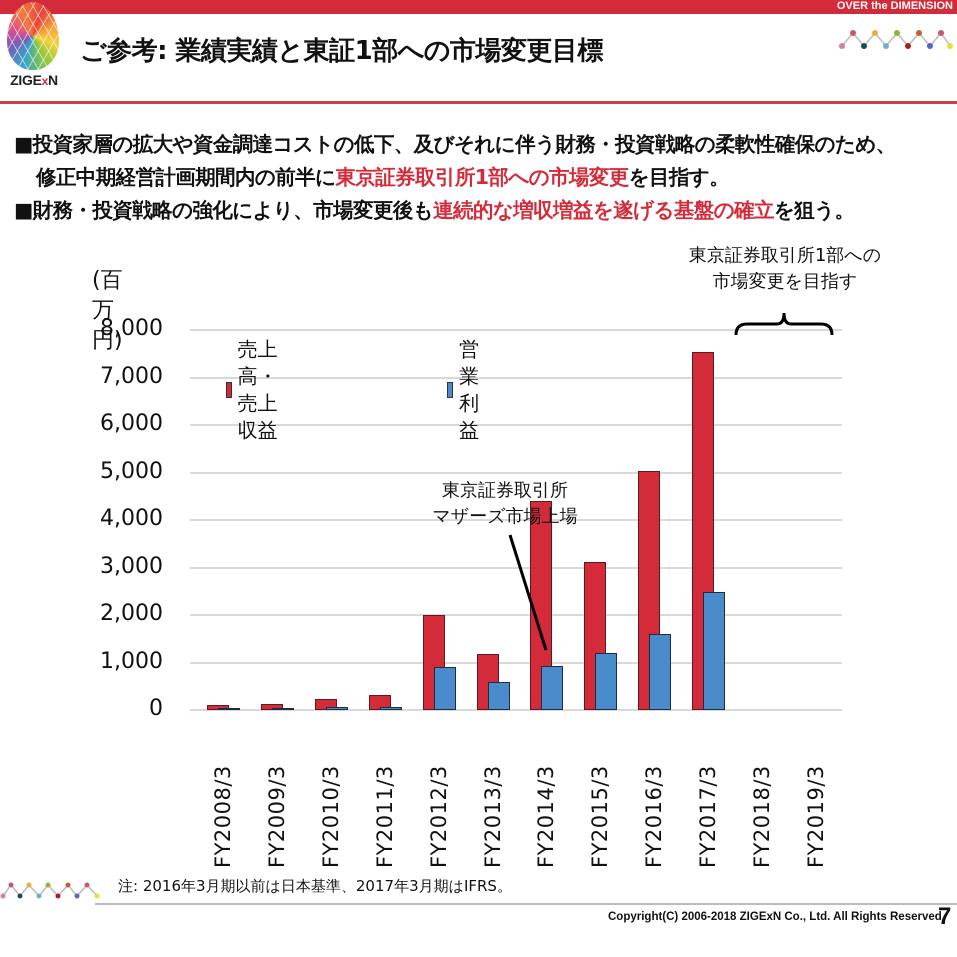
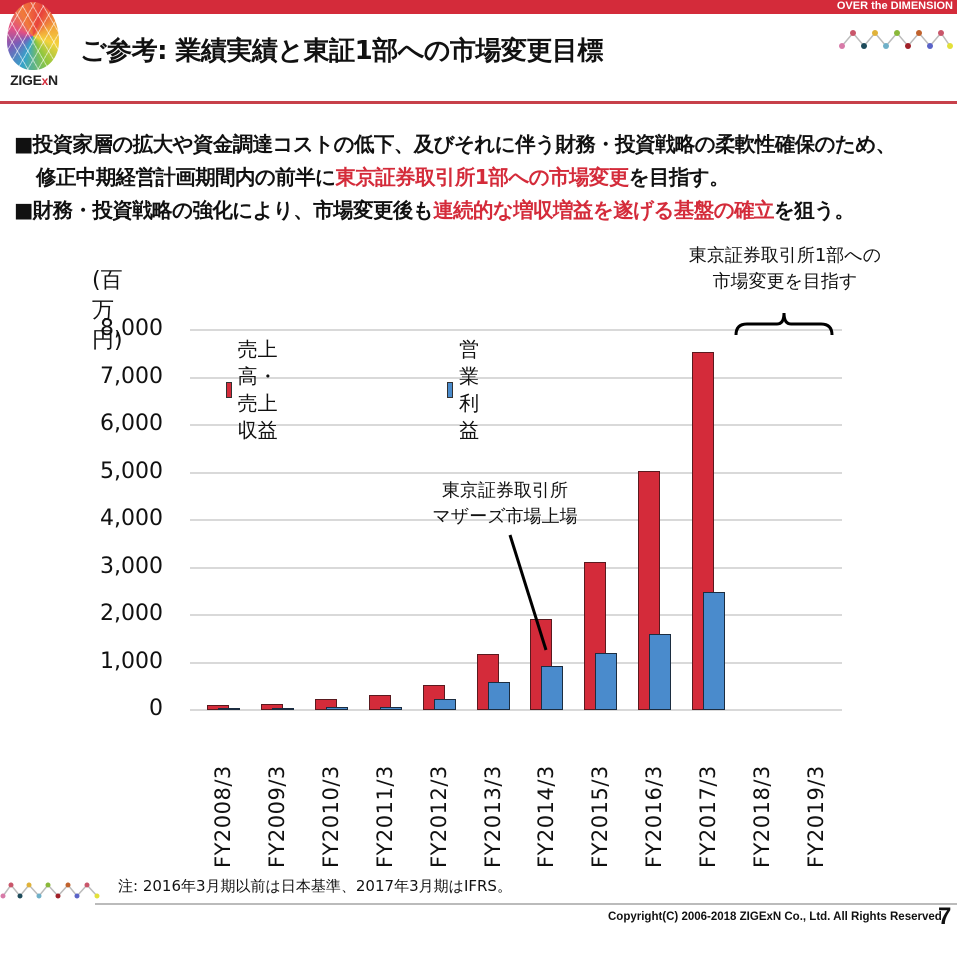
売上高・売上収益/FY2012/3: 2000 -> 500
営業利益/FY2012/3: 900 -> 200
売上高・売上収益/FY2014/3: 4400 -> 1900
